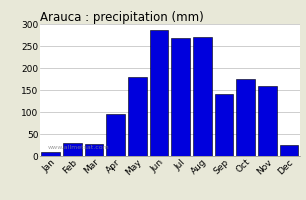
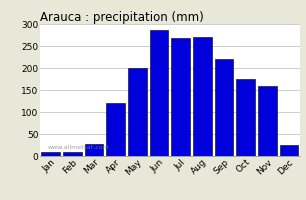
Feb: 30 -> 10
Apr: 95 -> 120
May: 180 -> 200
Sep: 140 -> 220
